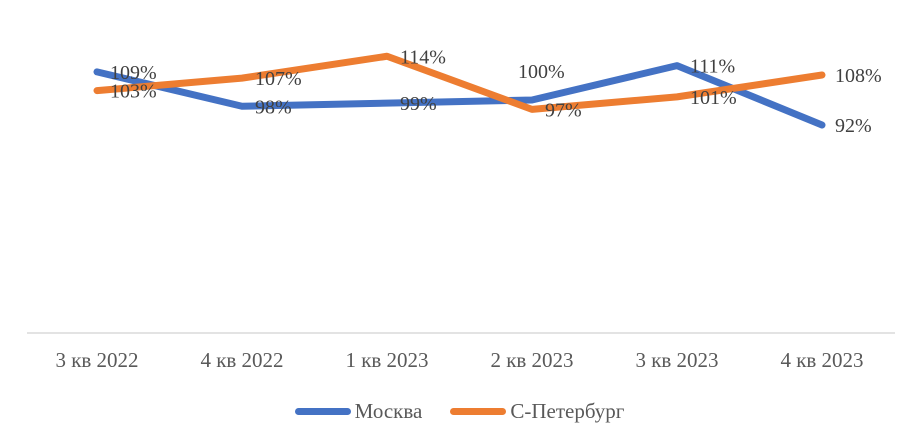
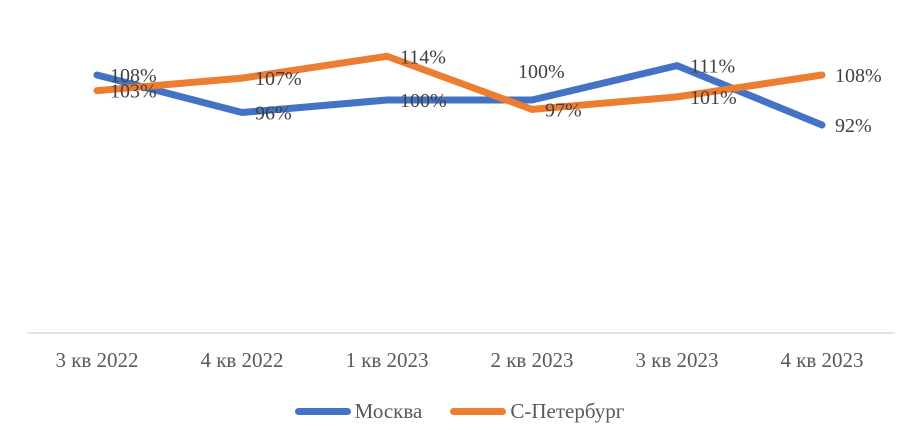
Москва/3 кв 2022: 109% -> 108%
Москва/4 кв 2022: 98% -> 96%
Москва/1 кв 2023: 99% -> 100%
